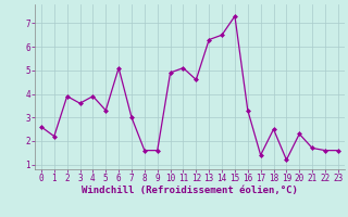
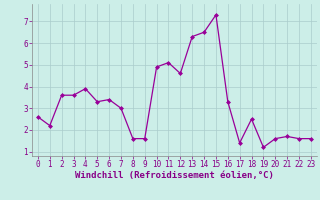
2: 3.9 -> 3.6
6: 5.1 -> 3.4
20: 2.3 -> 1.6
